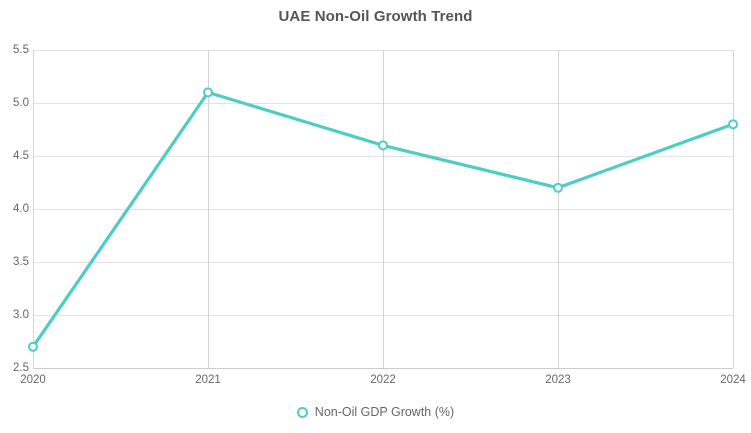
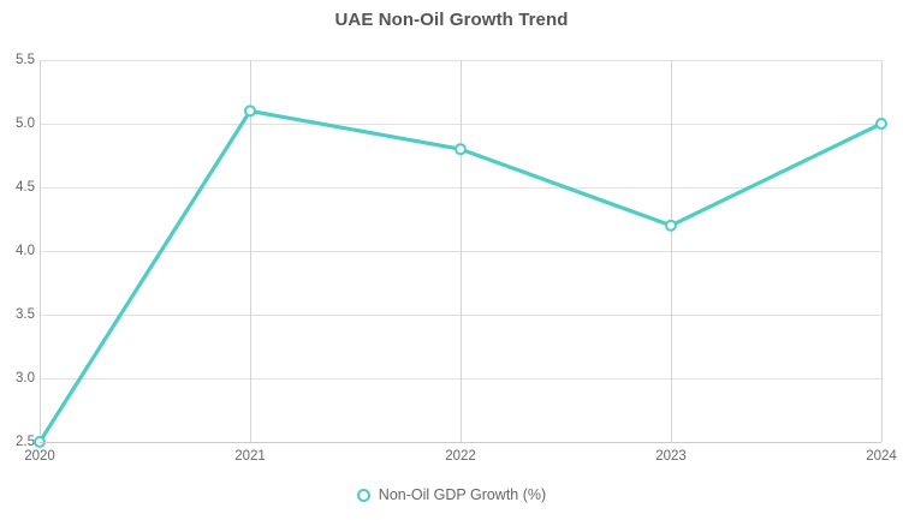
2020: 2.7 -> 2.5
2022: 4.6 -> 4.8
2024: 4.8 -> 5.0
